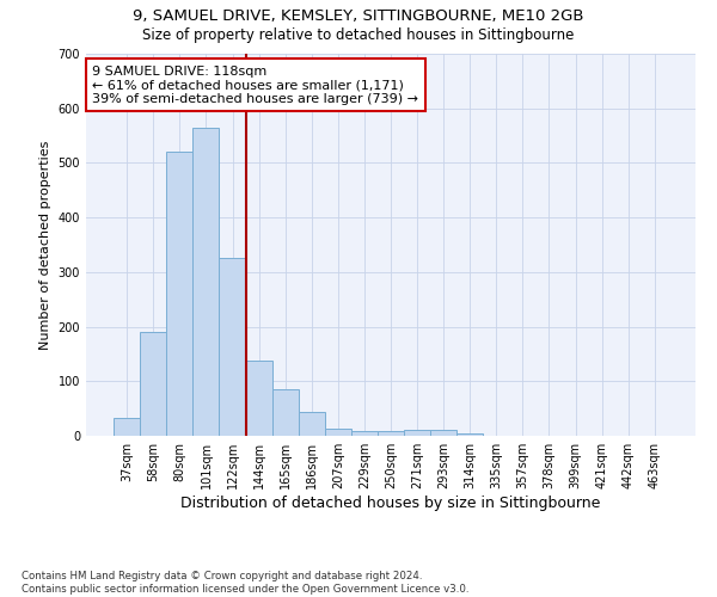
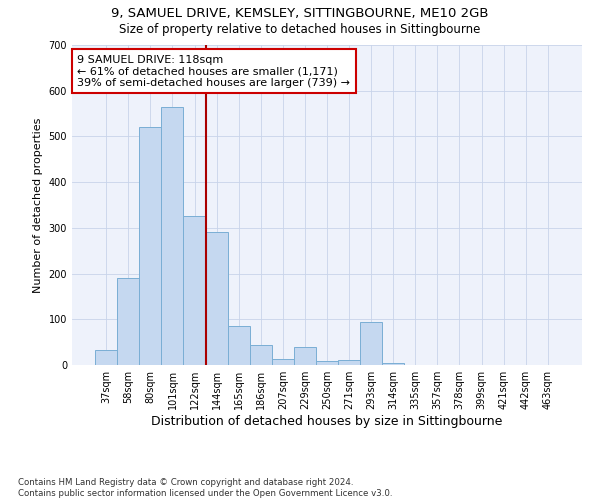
144sqm: 138 -> 290
229sqm: 8 -> 40
293sqm: 10 -> 95
